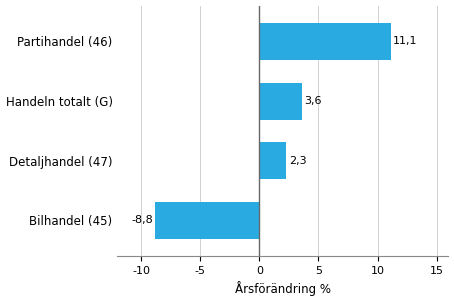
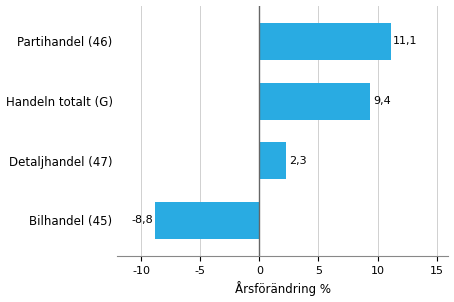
Handeln totalt (G): 3,6 -> 9,4
